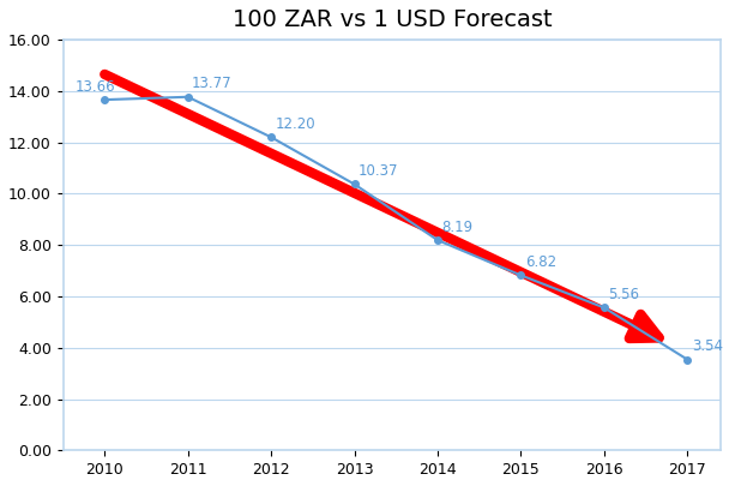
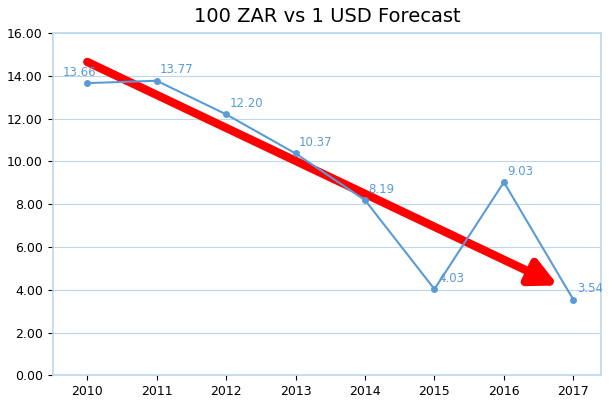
2015: 6.82 -> 4.03
2016: 5.56 -> 9.03
